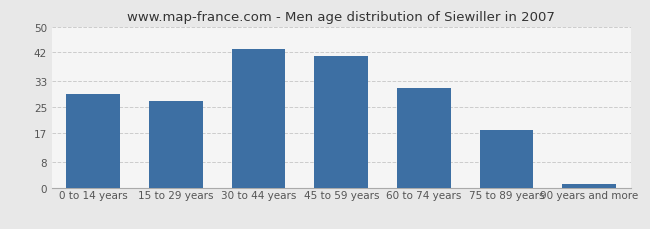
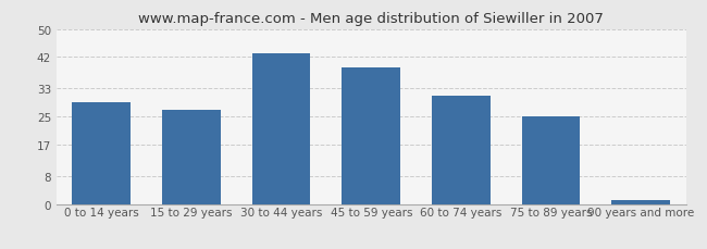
45 to 59 years: 41 -> 39
75 to 89 years: 18 -> 25
